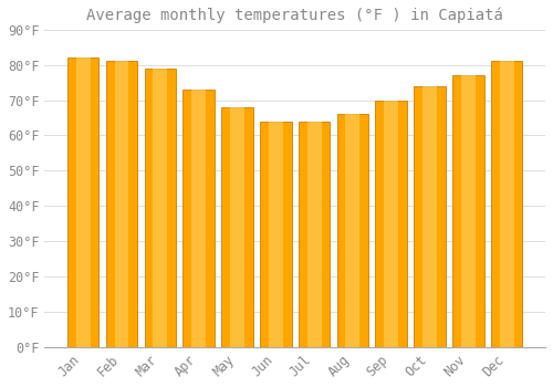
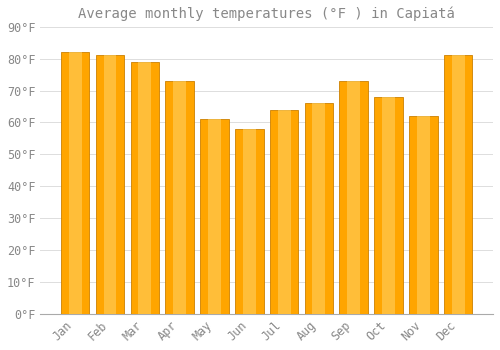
May: 68°F -> 61°F
Jun: 64°F -> 58°F
Sep: 70°F -> 73°F
Oct: 74°F -> 68°F
Nov: 77°F -> 62°F
